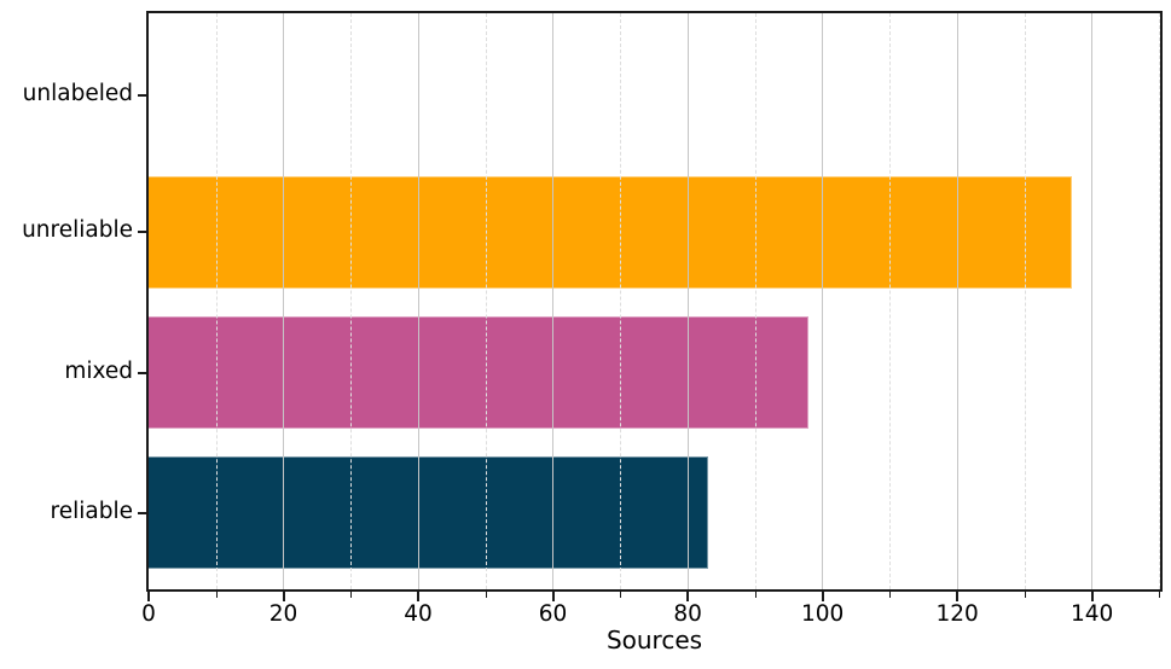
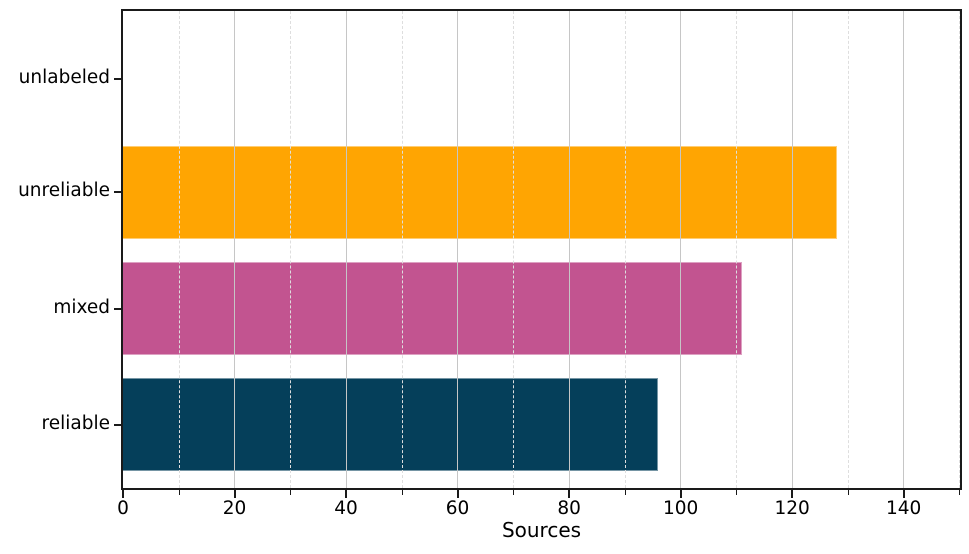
unreliable: 137 -> 128
mixed: 98 -> 111
reliable: 83 -> 96
